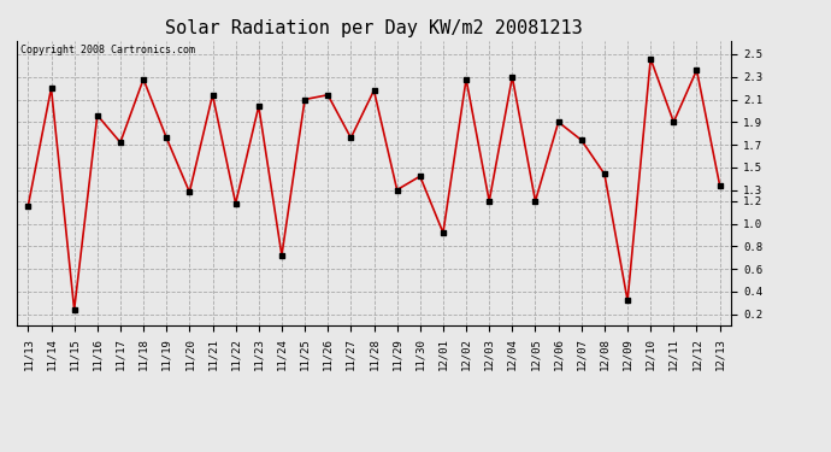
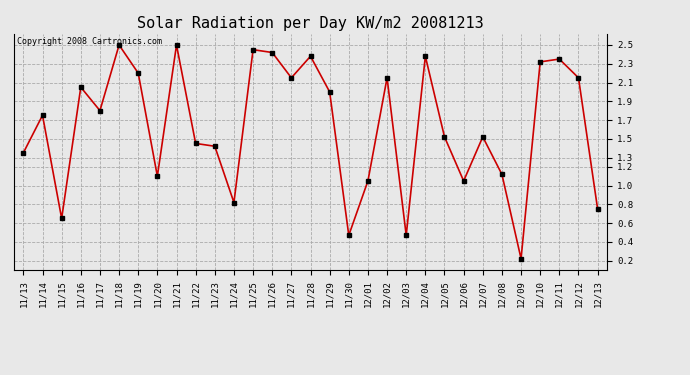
11/13: 1.16 -> 1.35
11/14: 2.20 -> 1.75
11/15: 0.24 -> 0.65
11/16: 1.96 -> 2.05
11/17: 1.72 -> 1.80
11/18: 2.28 -> 2.50
11/19: 1.76 -> 2.20
11/20: 1.28 -> 1.10
11/21: 2.14 -> 2.50
11/22: 1.18 -> 1.45
11/23: 2.04 -> 1.42
11/24: 0.72 -> 0.82
11/25: 2.10 -> 2.45
11/26: 2.14 -> 2.42
11/27: 1.76 -> 2.15
11/28: 2.18 -> 2.38
11/29: 1.30 -> 2.00
11/30: 1.42 -> 0.47
12/01: 0.92 -> 1.05
12/02: 2.28 -> 2.15
12/03: 1.20 -> 0.47
12/04: 2.30 -> 2.38
12/05: 1.20 -> 1.52
12/06: 1.90 -> 1.05
12/07: 1.74 -> 1.52
12/08: 1.44 -> 1.12
12/09: 0.32 -> 0.22
12/10: 2.46 -> 2.32
12/11: 1.90 -> 2.35
12/12: 2.36 -> 2.15
12/13: 1.34 -> 0.75
